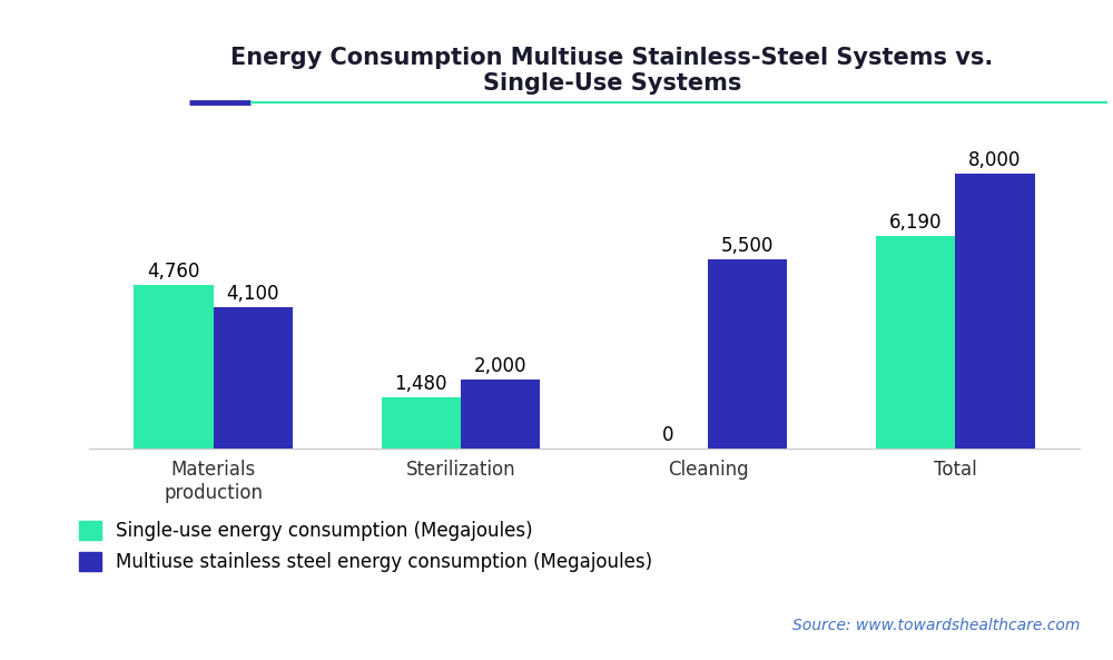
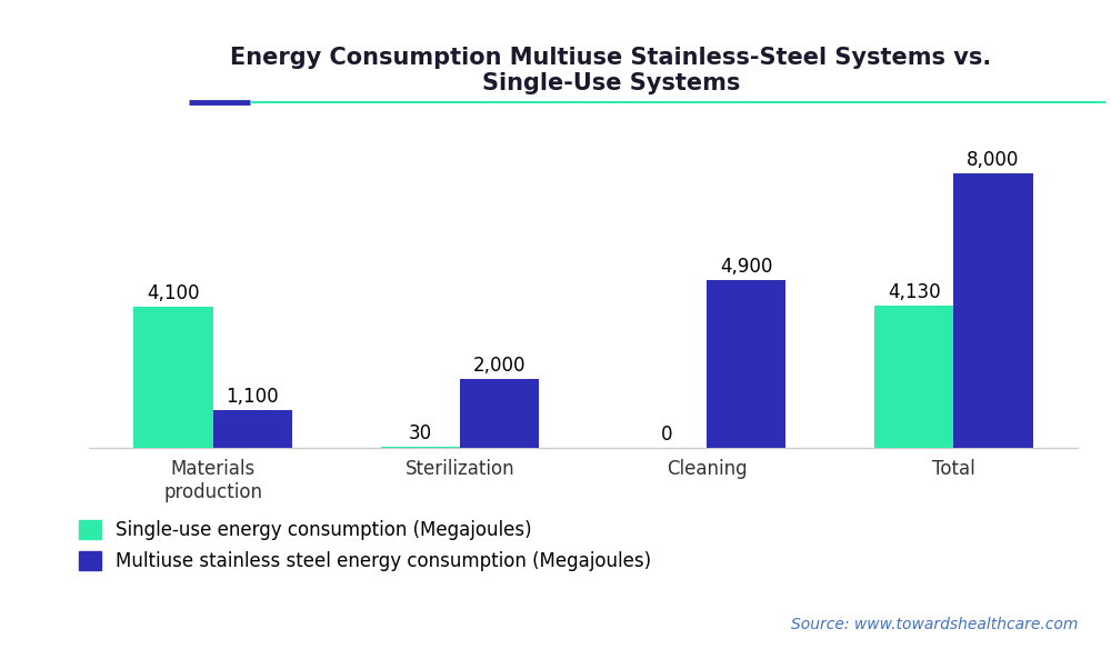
Single-use energy consumption (Megajoules)/Materials production: 4,760 -> 4,100
Multiuse stainless steel energy consumption (Megajoules)/Materials production: 4,100 -> 1,100
Single-use energy consumption (Megajoules)/Sterilization: 1,480 -> 30
Multiuse stainless steel energy consumption (Megajoules)/Cleaning: 5,500 -> 4,900
Single-use energy consumption (Megajoules)/Total: 6,190 -> 4,130
